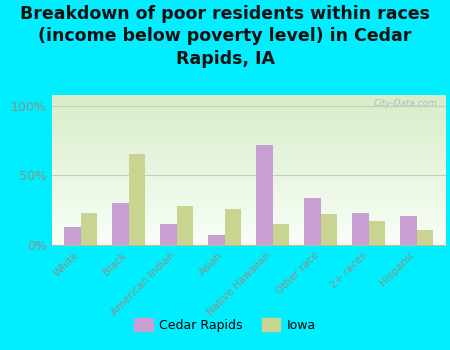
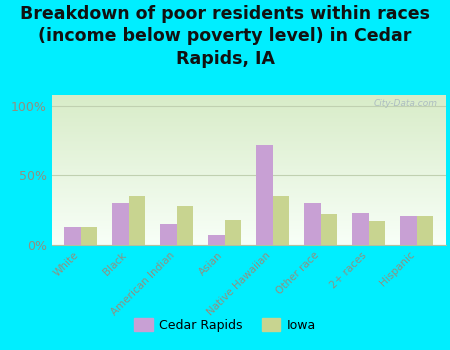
Iowa/White: 23% -> 13%
Iowa/Black: 65% -> 35%
Iowa/Asian: 26% -> 18%
Iowa/Native Hawaiian: 15% -> 35%
Cedar Rapids/Other race: 34% -> 30%
Iowa/Hispanic: 11% -> 21%
